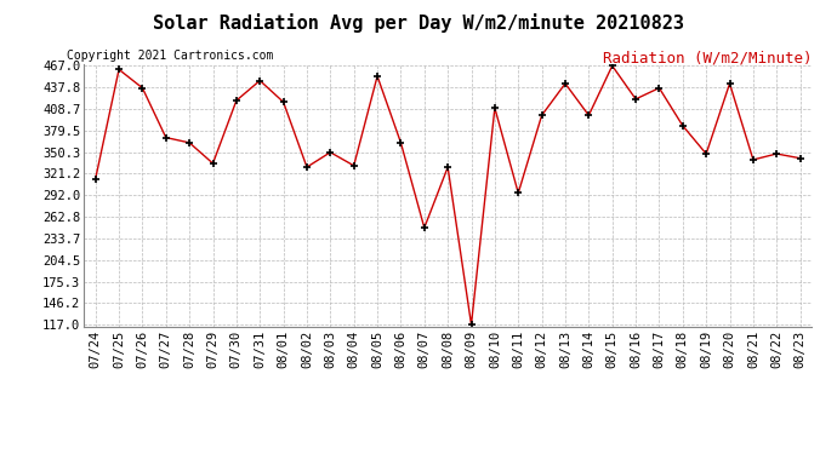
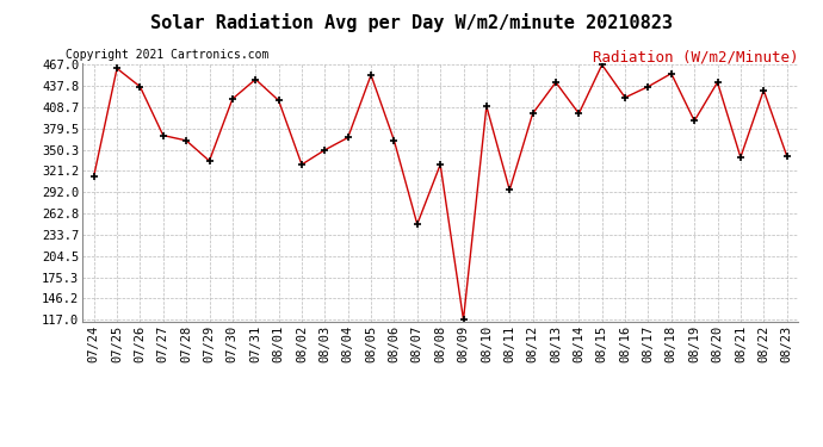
08/04: 332 -> 367
08/18: 386 -> 455
08/19: 348 -> 390
08/22: 348 -> 432
